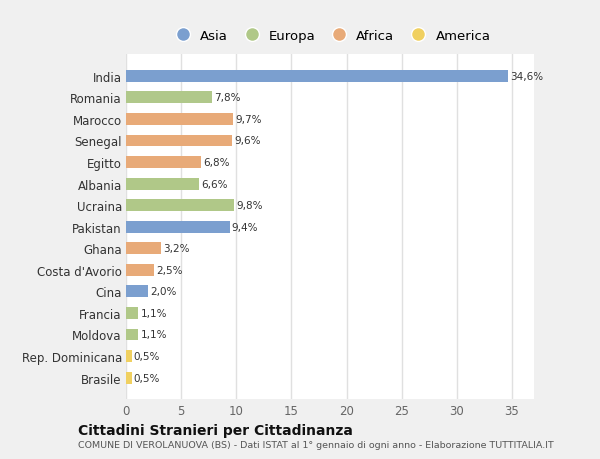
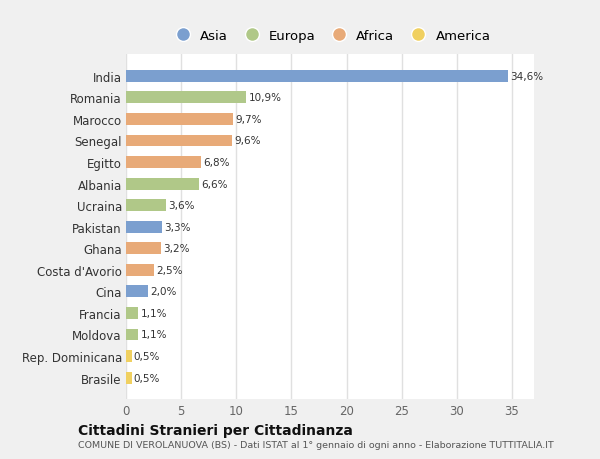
Romania: 7,8% -> 10,9%
Ucraina: 9,8% -> 3,6%
Pakistan: 9,4% -> 3,3%
